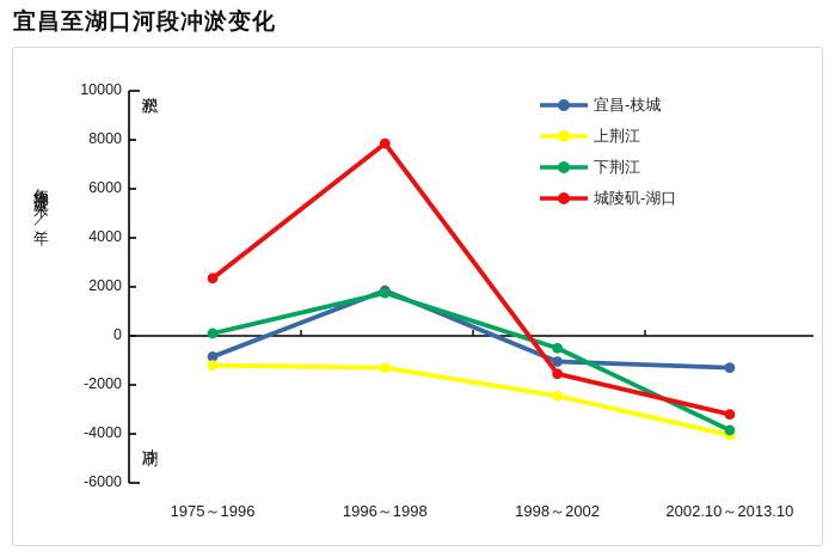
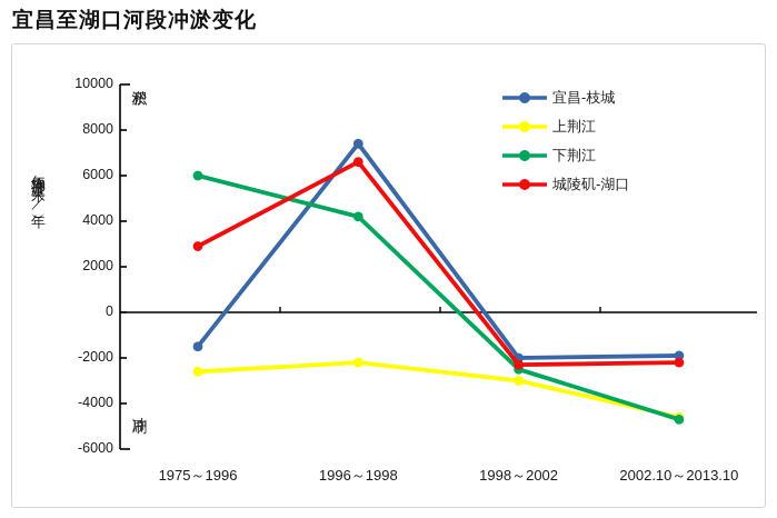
宜昌-枝城/1975～1996: -800 -> -1500
上荆江/1975～1996: -1200 -> -2600
下荆江/1975～1996: 100 -> 6000
城陵矶-湖口/1975～1996: 2400 -> 2900
宜昌-枝城/1996～1998: 1800 -> 7400
上荆江/1996～1998: -1300 -> -2200
下荆江/1996～1998: 1800 -> 4200
城陵矶-湖口/1996～1998: 7800 -> 6600
宜昌-枝城/1998～2002: -1000 -> -2000
上荆江/1998～2002: -2400 -> -3000
下荆江/1998～2002: -500 -> -2500
城陵矶-湖口/1998～2002: -1600 -> -2300
宜昌-枝城/2002.10～2013.10: -1300 -> -1900
上荆江/2002.10～2013.10: -4000 -> -4600
下荆江/2002.10～2013.10: -3800 -> -4700
城陵矶-湖口/2002.10～2013.10: -3200 -> -2200
